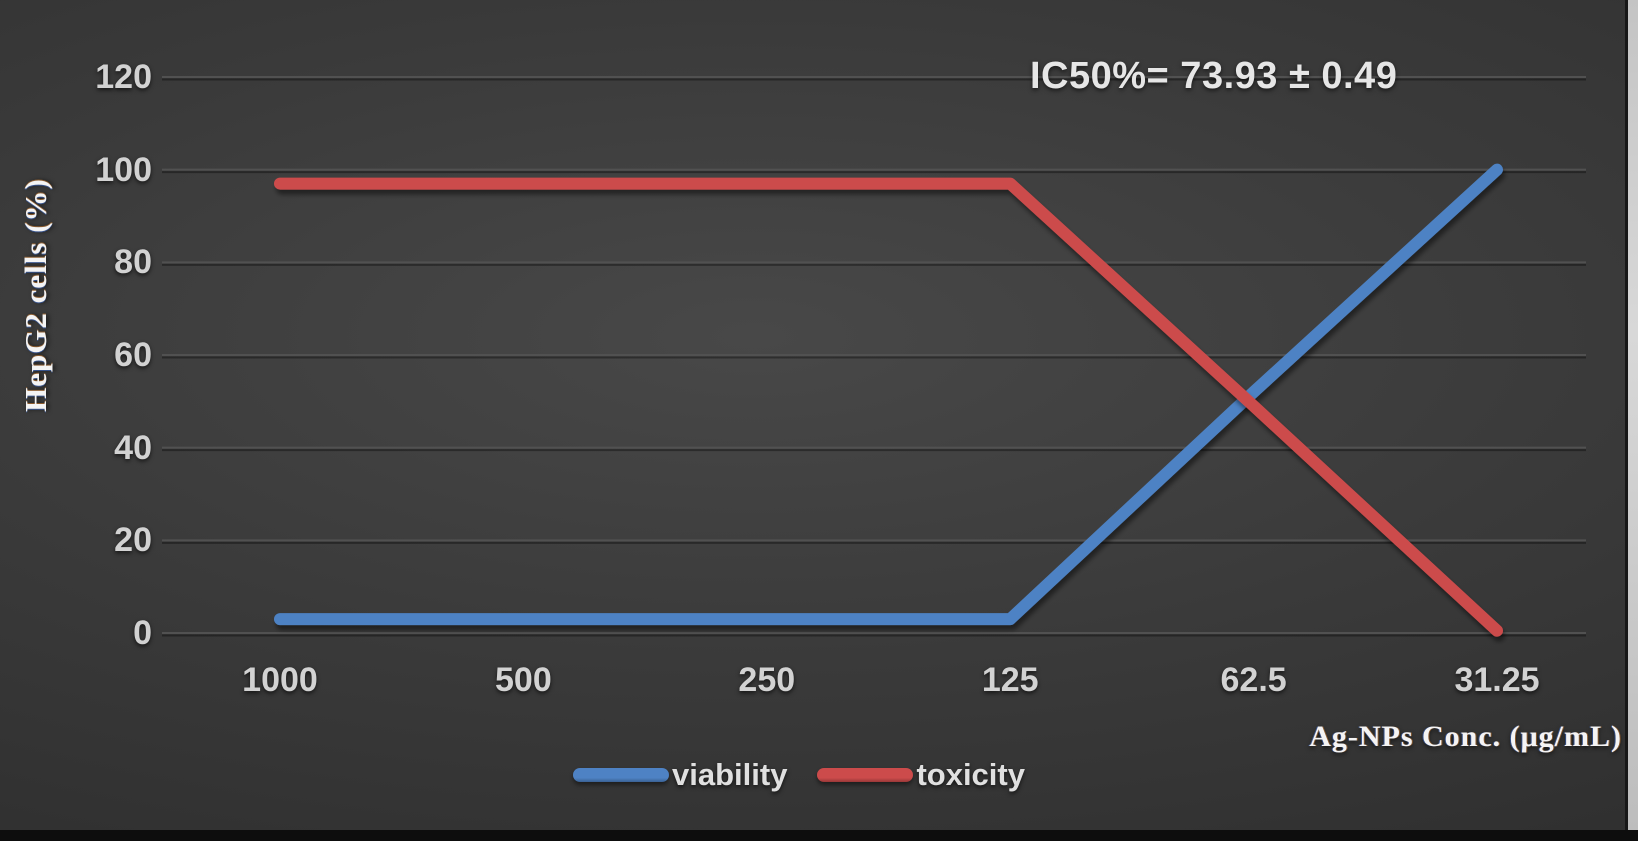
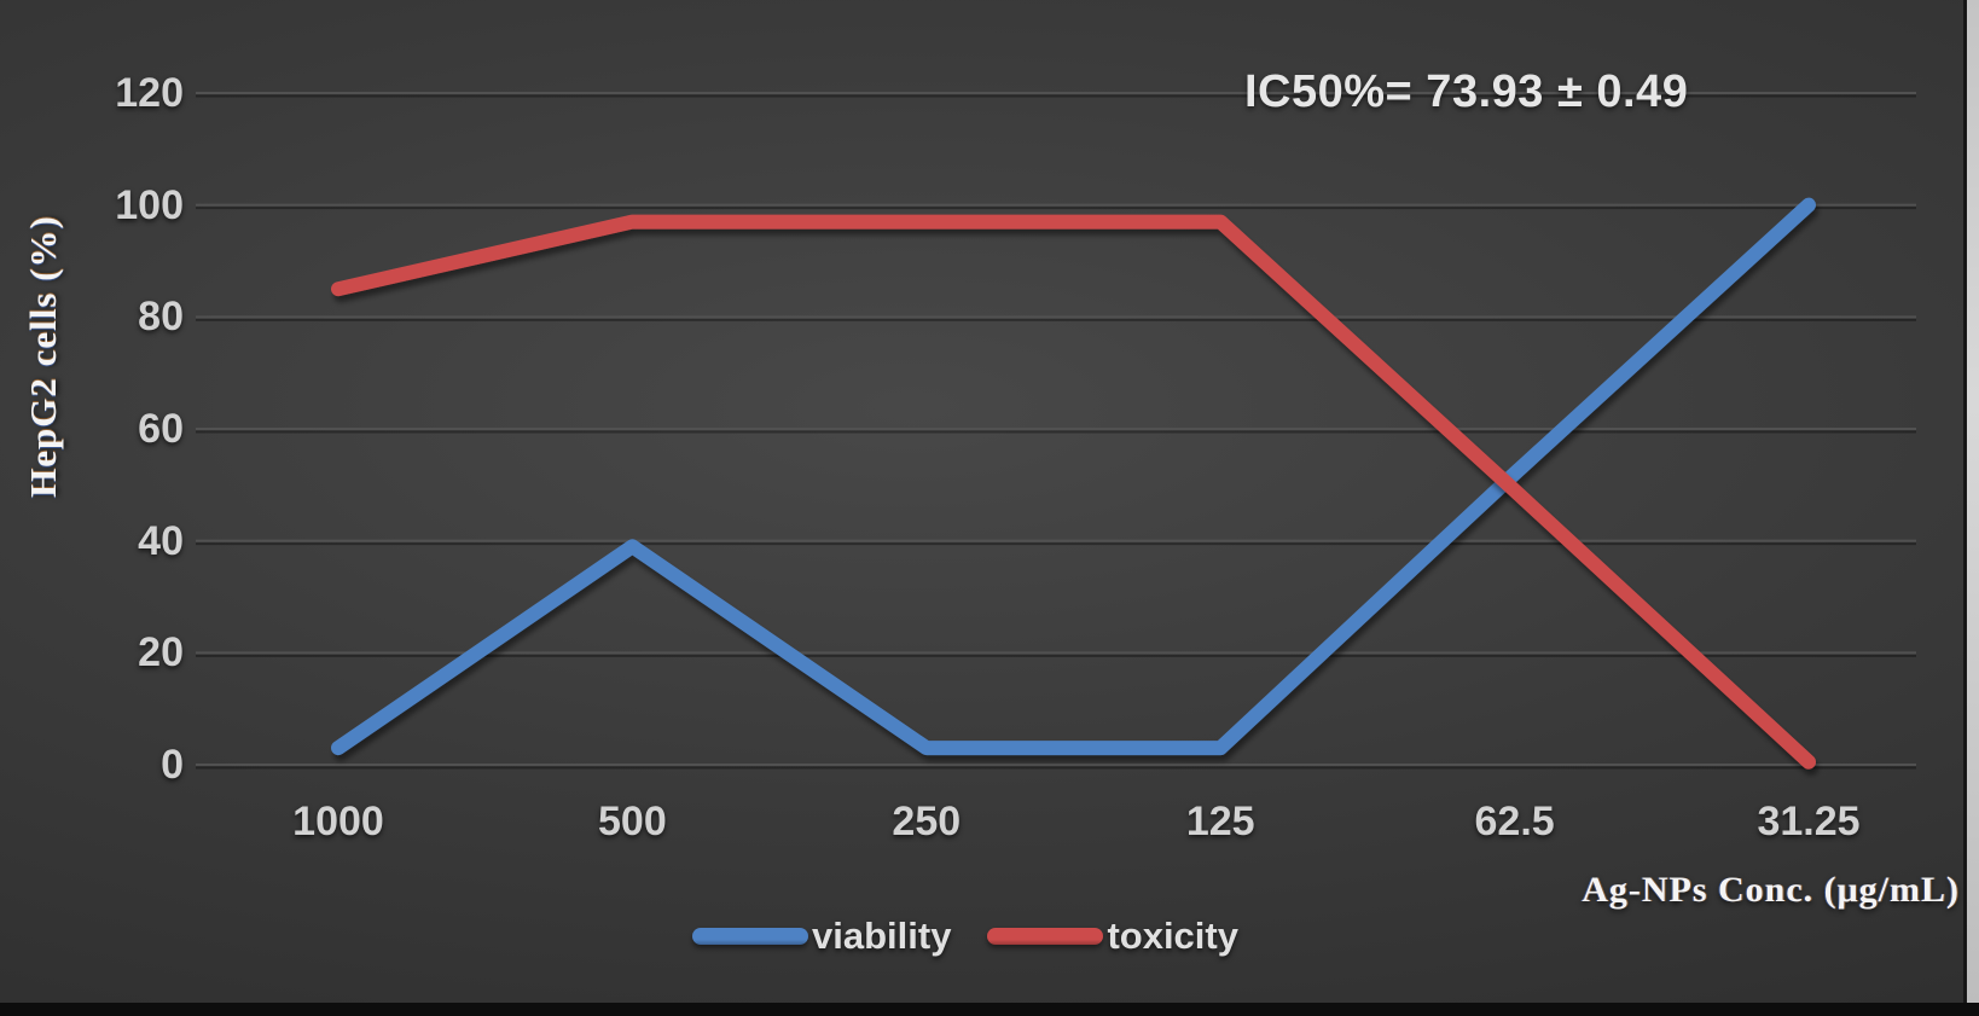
toxicity/1000: 97 -> 85
viability/500: 3 -> 39
